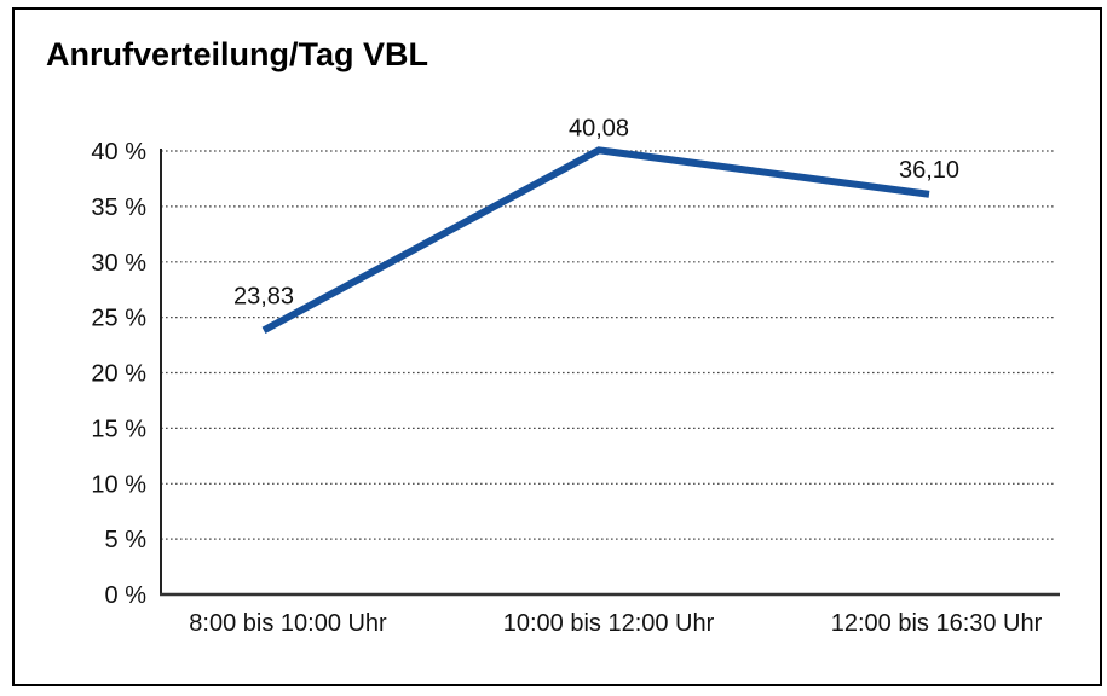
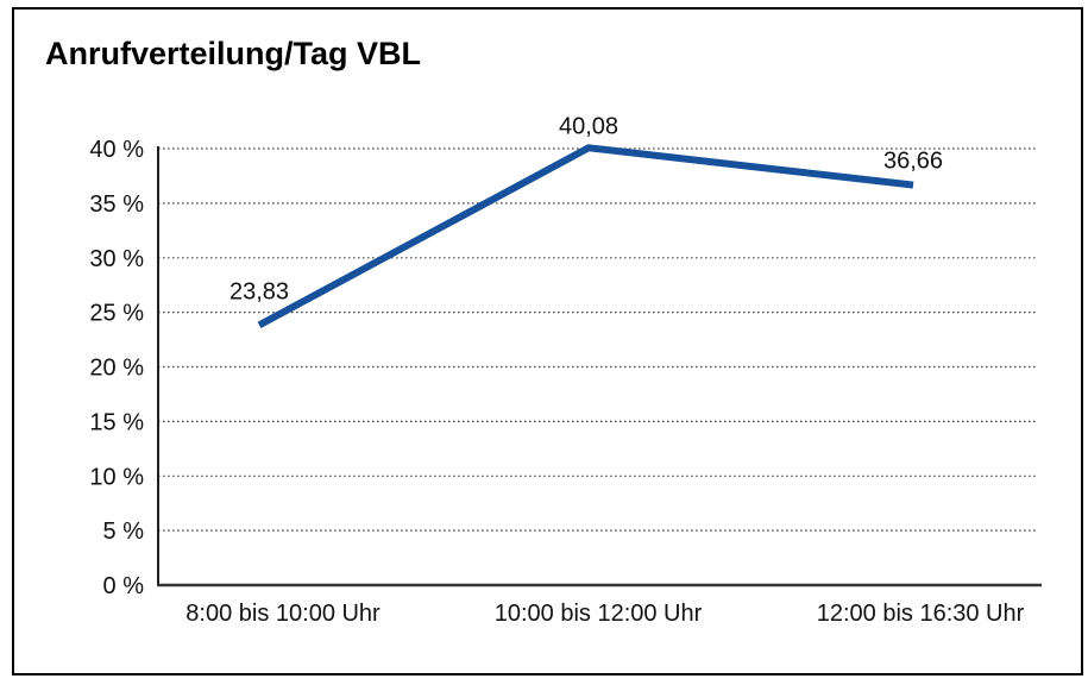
12:00 bis 16:30 Uhr: 36,10 -> 36,66
